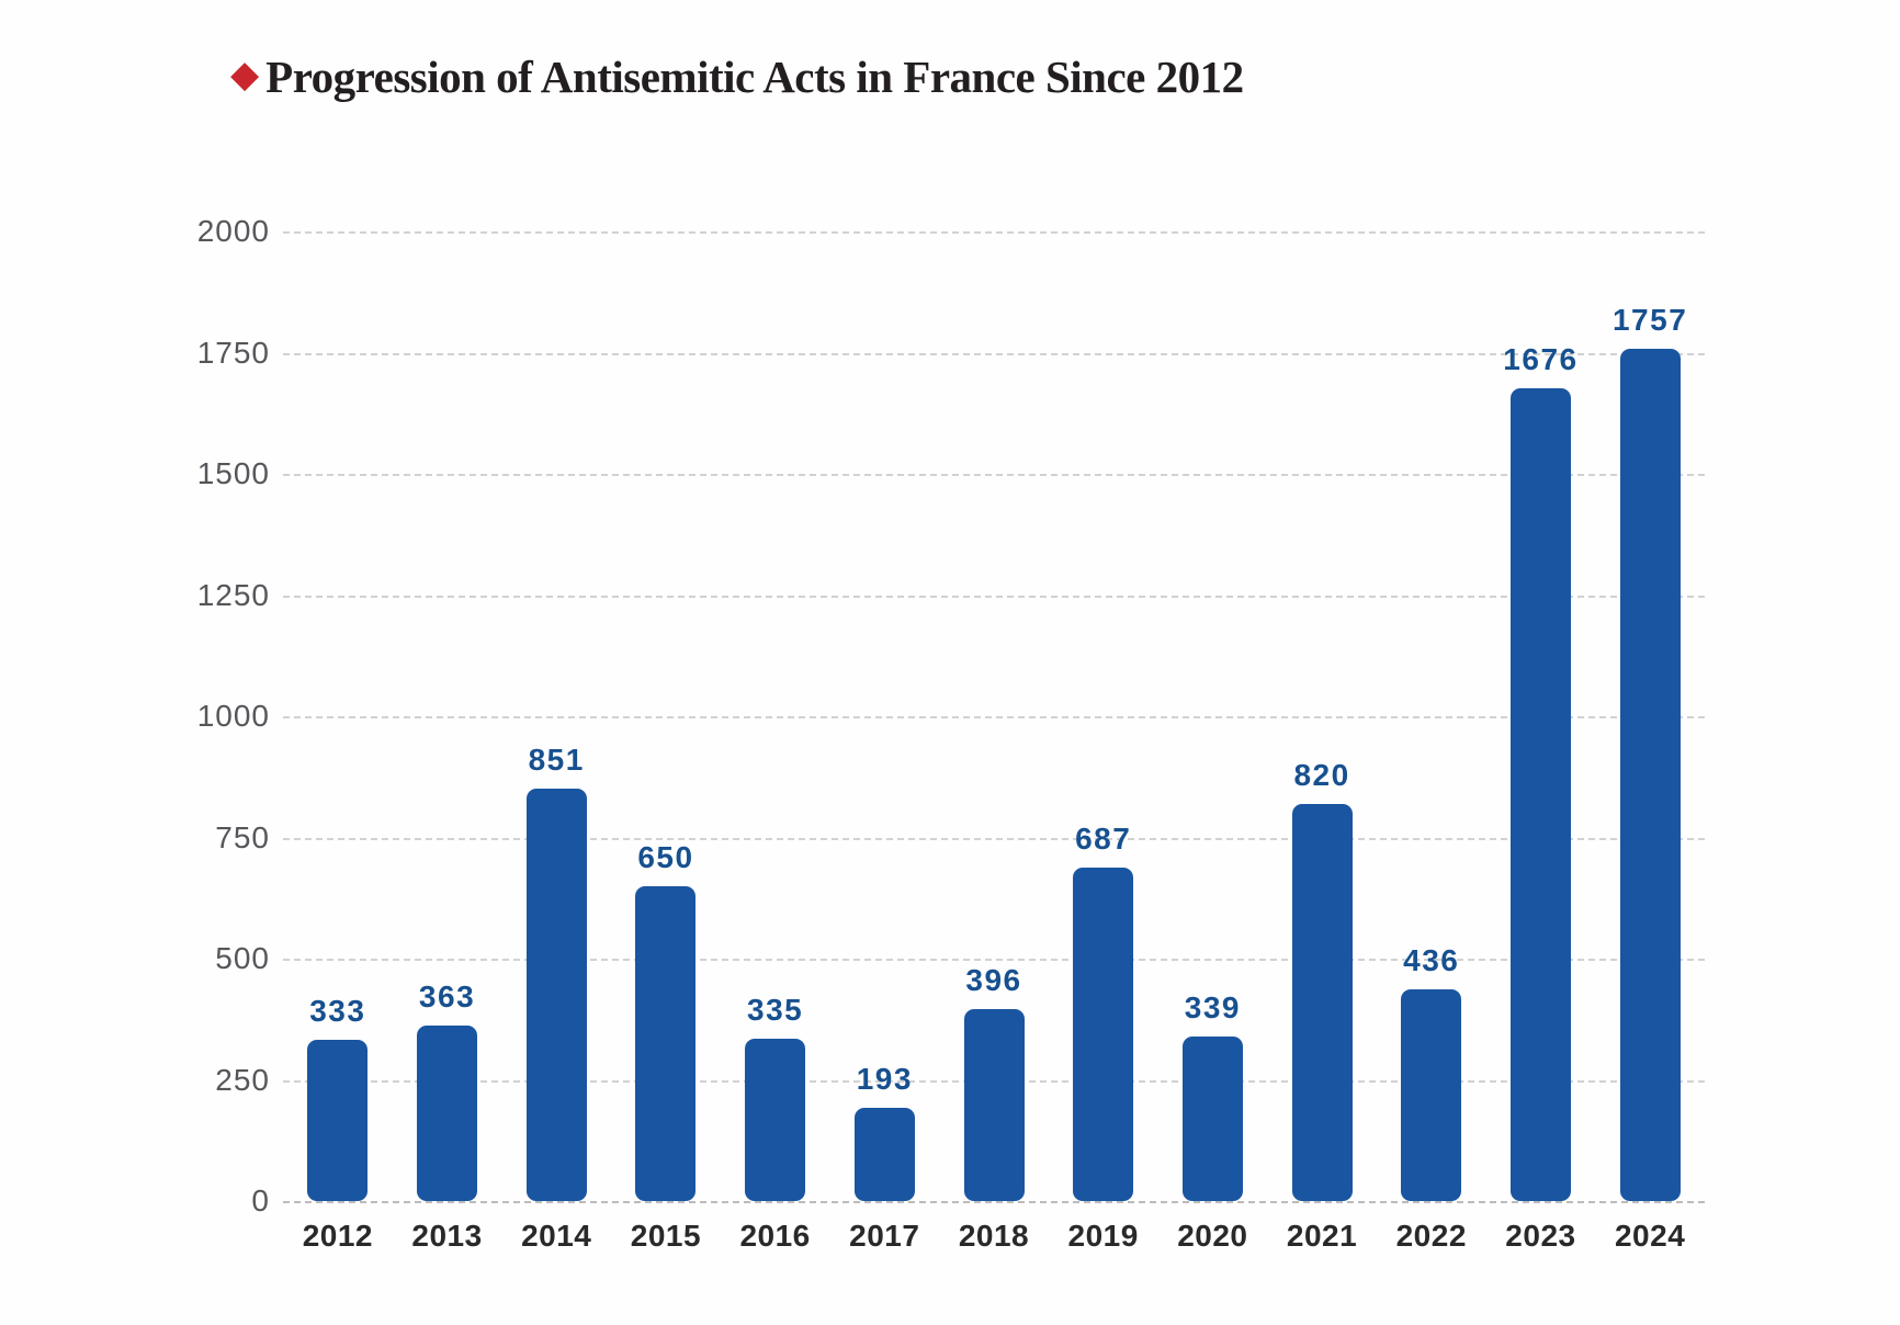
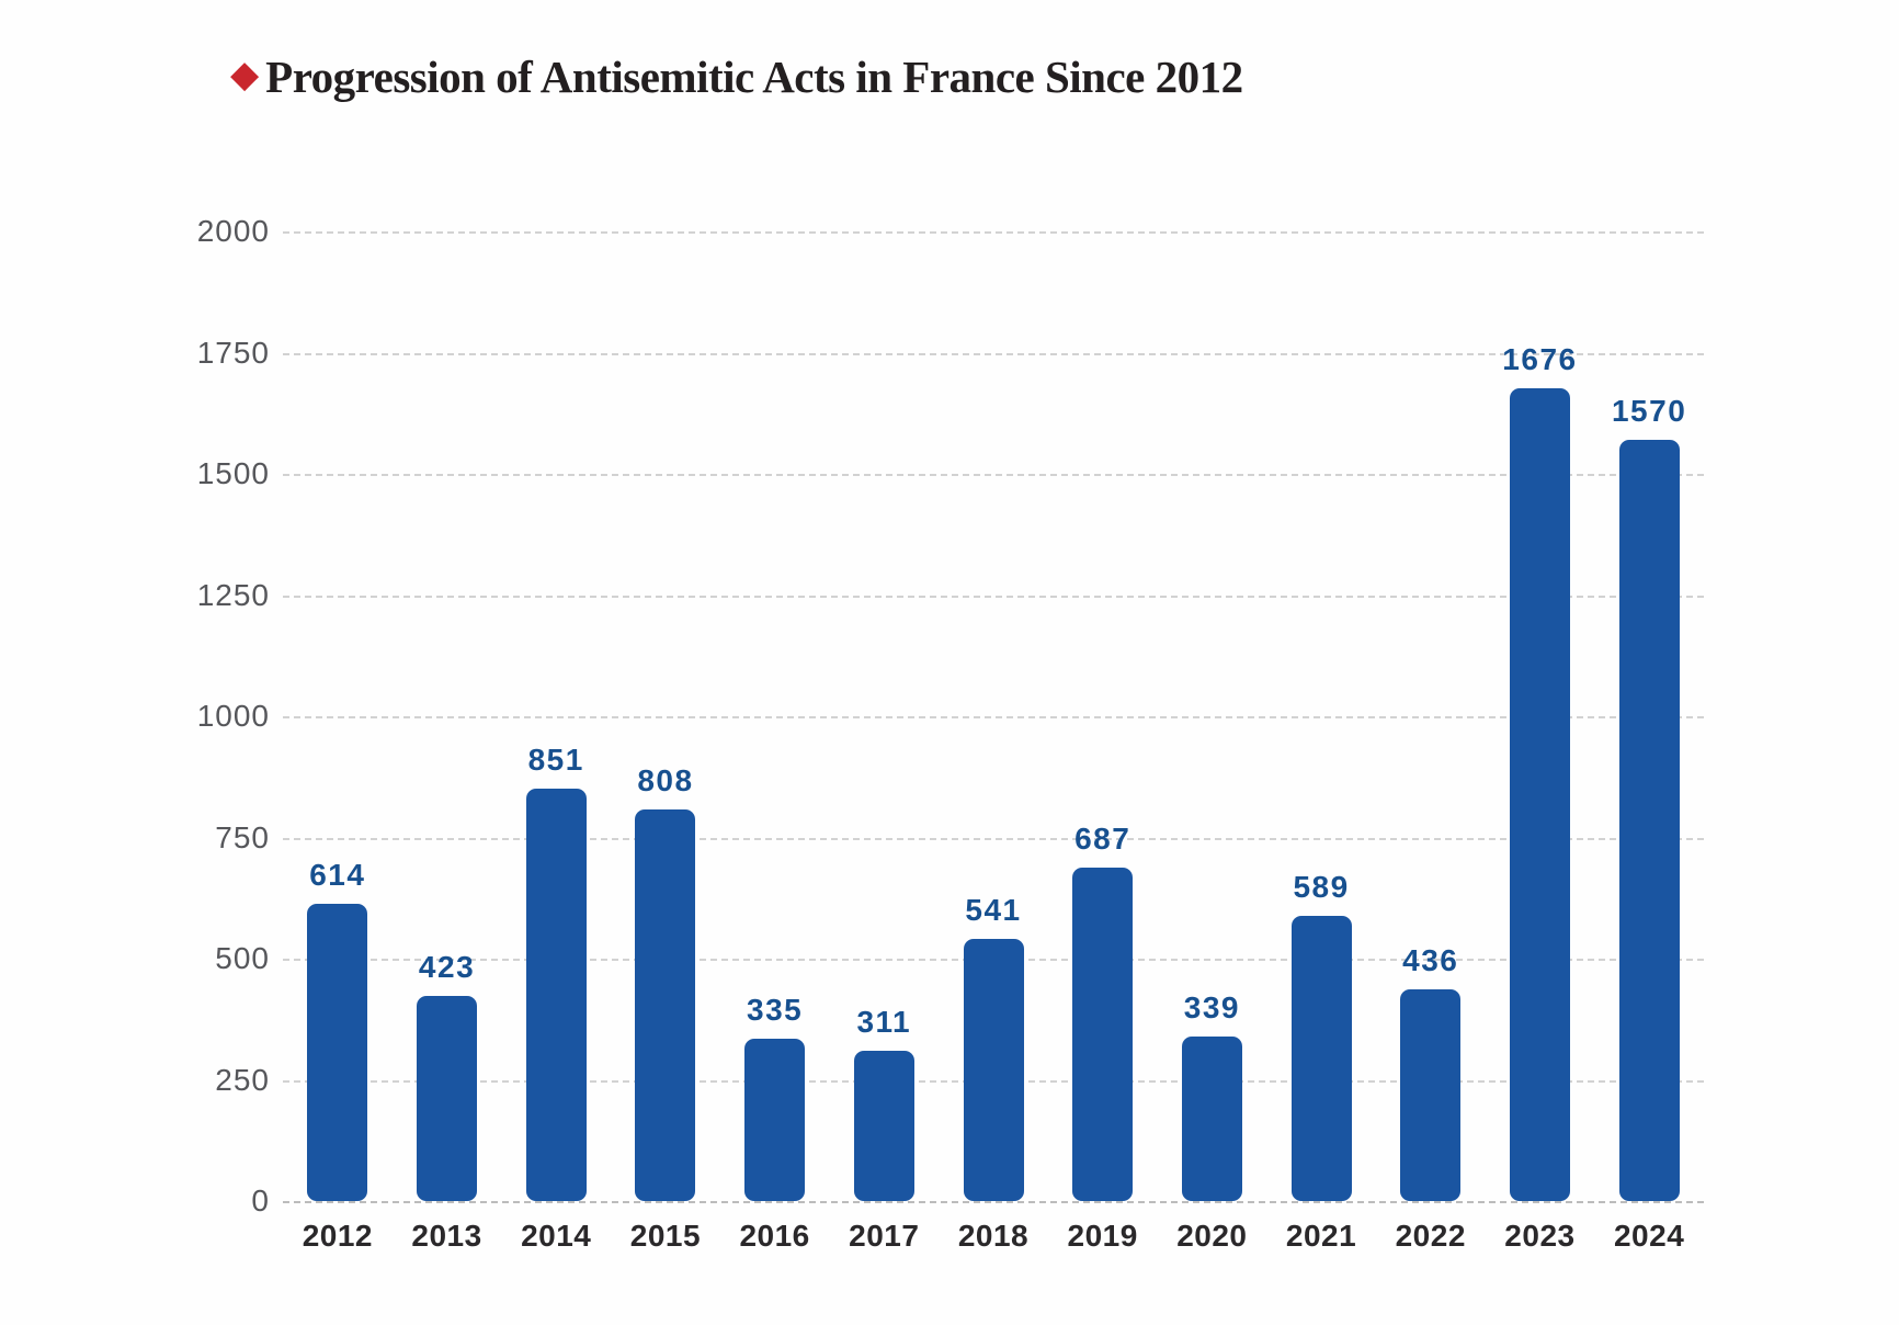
2012: 333 -> 614
2013: 363 -> 423
2015: 650 -> 808
2017: 193 -> 311
2018: 396 -> 541
2021: 820 -> 589
2024: 1757 -> 1570
